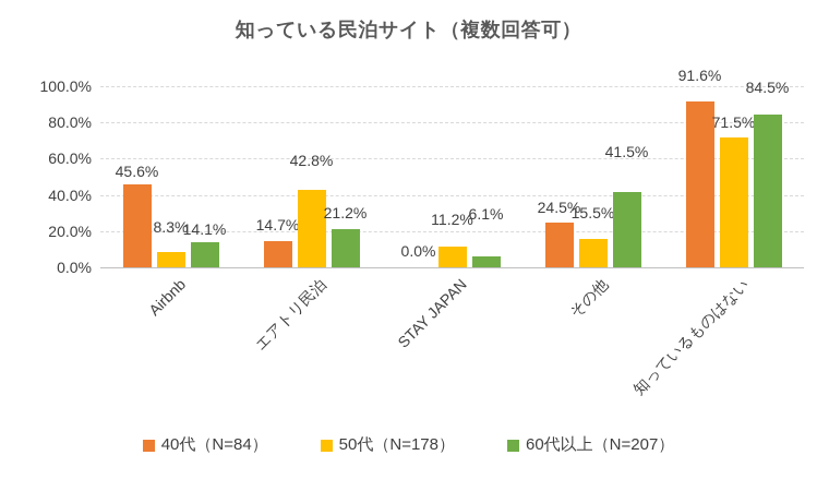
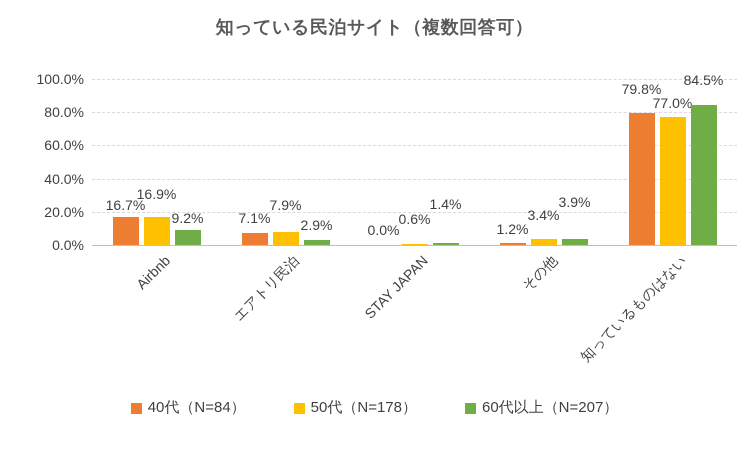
40代（N=84）/Airbnb: 45.6% -> 16.7%
50代（N=178）/Airbnb: 8.3% -> 16.9%
60代以上（N=207）/Airbnb: 14.1% -> 9.2%
40代（N=84）/エアトリ民泊: 14.7% -> 7.1%
50代（N=178）/エアトリ民泊: 42.8% -> 7.9%
60代以上（N=207）/エアトリ民泊: 21.2% -> 2.9%
50代（N=178）/STAY JAPAN: 11.2% -> 0.6%
60代以上（N=207）/STAY JAPAN: 6.1% -> 1.4%
40代（N=84）/その他: 24.5% -> 1.2%
50代（N=178）/その他: 15.5% -> 3.4%
60代以上（N=207）/その他: 41.5% -> 3.9%
40代（N=84）/知っているものはない: 91.6% -> 79.8%
50代（N=178）/知っているものはない: 71.5% -> 77.0%
